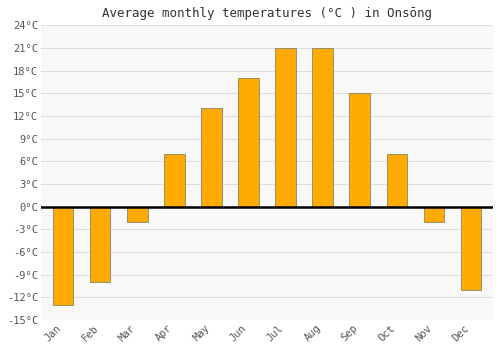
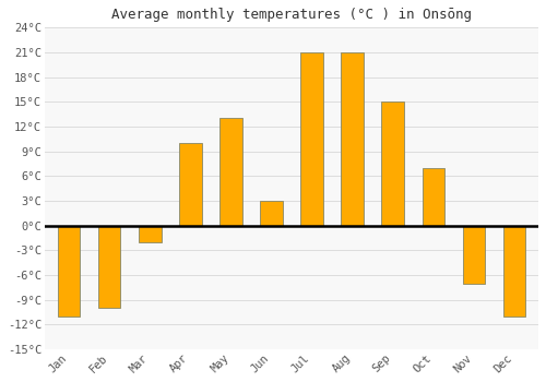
Jan: -13°C -> -11°C
Apr: 7°C -> 10°C
Jun: 17°C -> 3°C
Nov: -2°C -> -7°C
